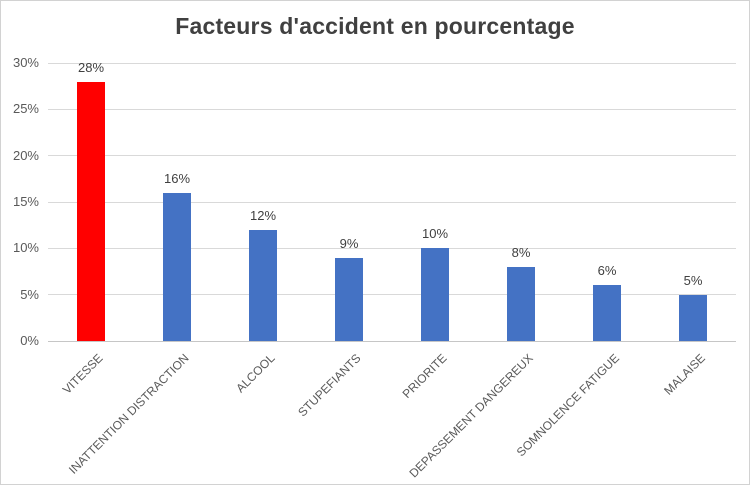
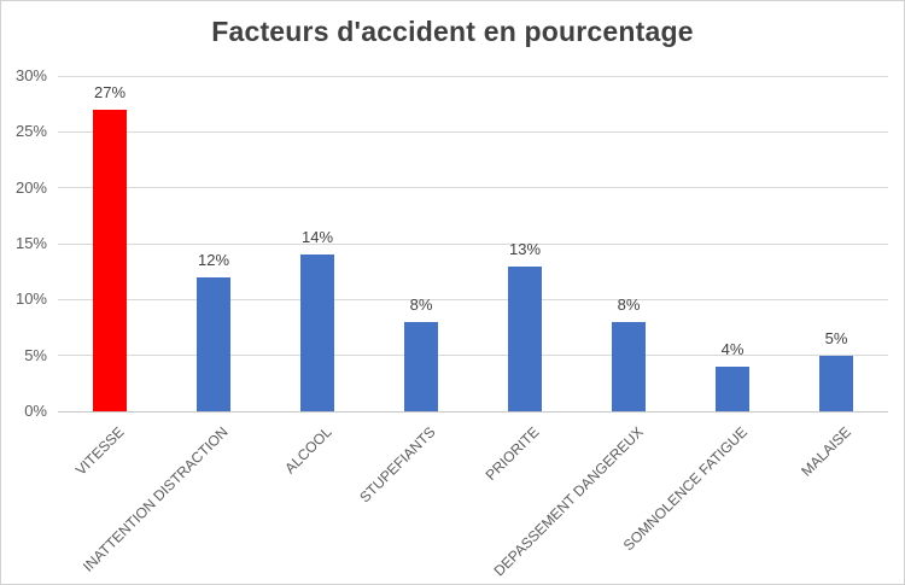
VITESSE: 28% -> 27%
INATTENTION DISTRACTION: 16% -> 12%
ALCOOL: 12% -> 14%
STUPEFIANTS: 9% -> 8%
PRIORITE: 10% -> 13%
SOMNOLENCE FATIGUE: 6% -> 4%
